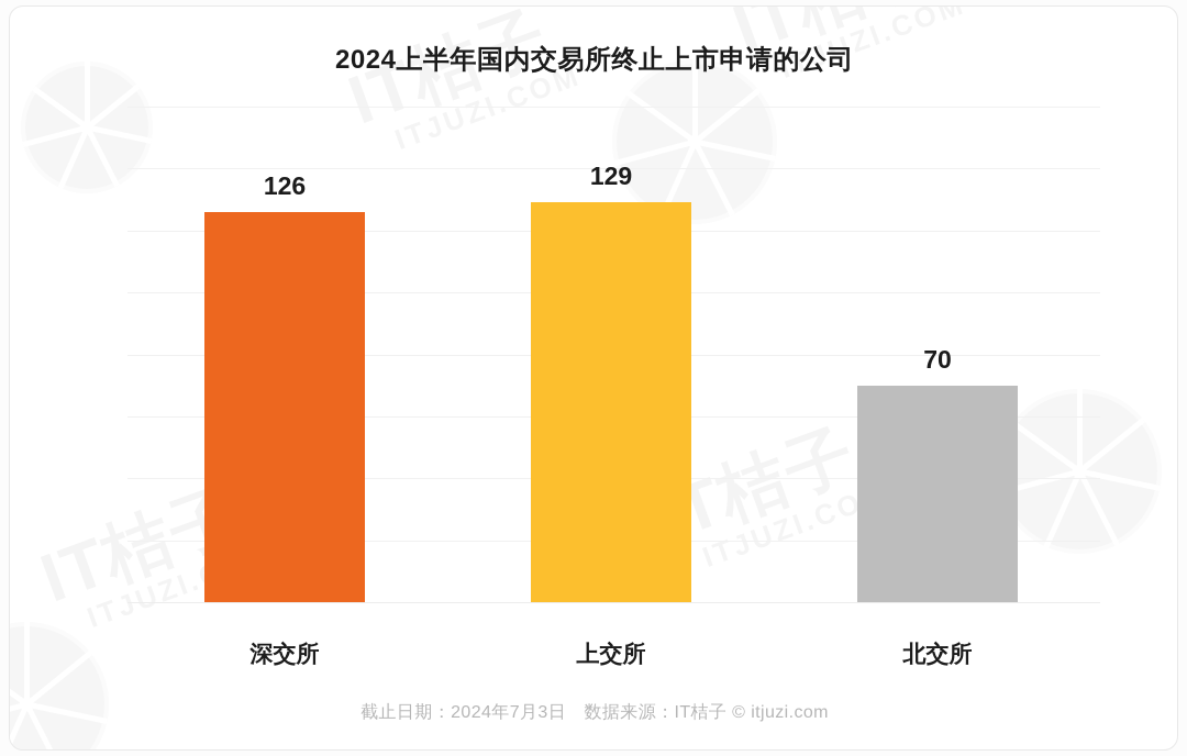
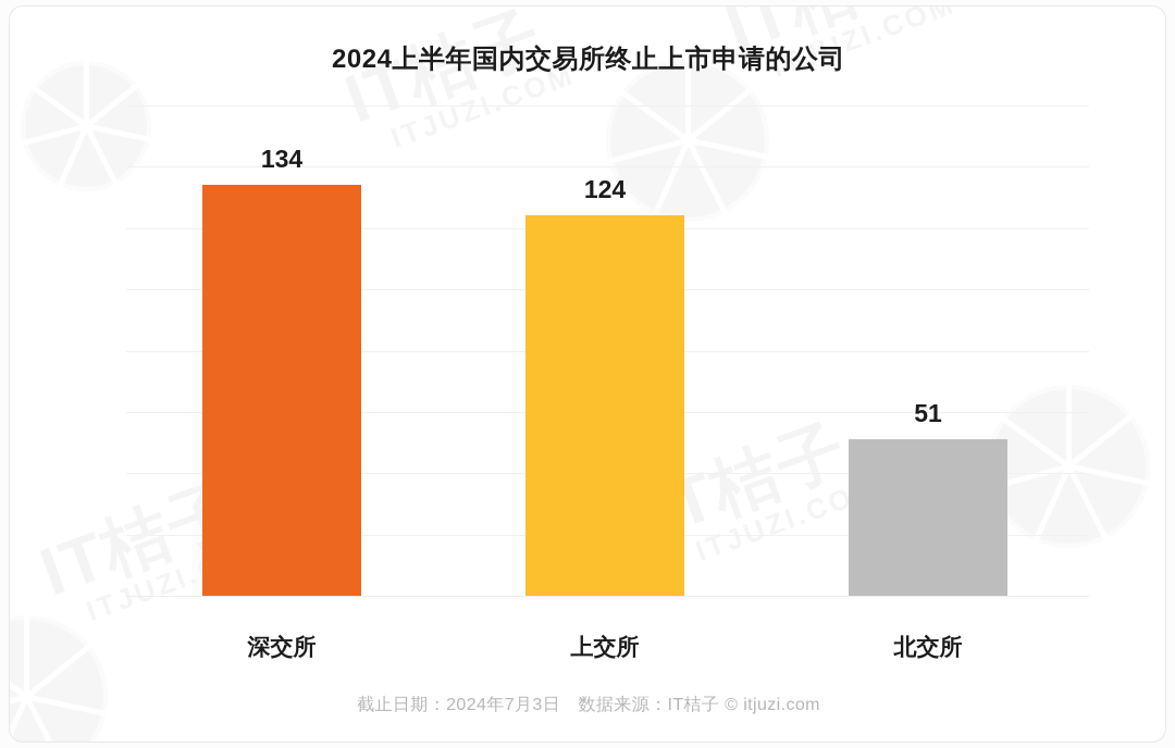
深交所: 126 -> 134
上交所: 129 -> 124
北交所: 70 -> 51
